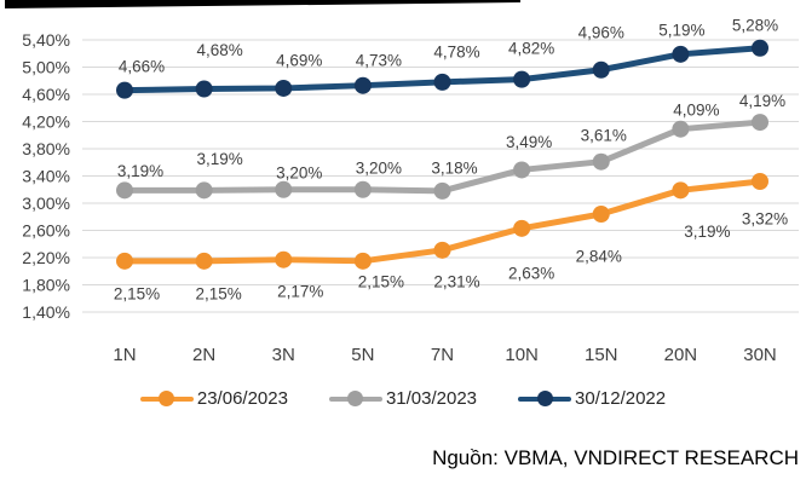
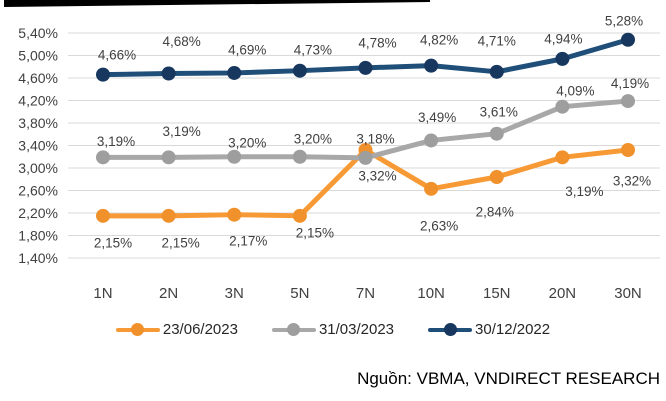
23/06/2023/7N: 2,31% -> 3,32%
30/12/2022/15N: 4,96% -> 4,71%
30/12/2022/20N: 5,19% -> 4,94%
